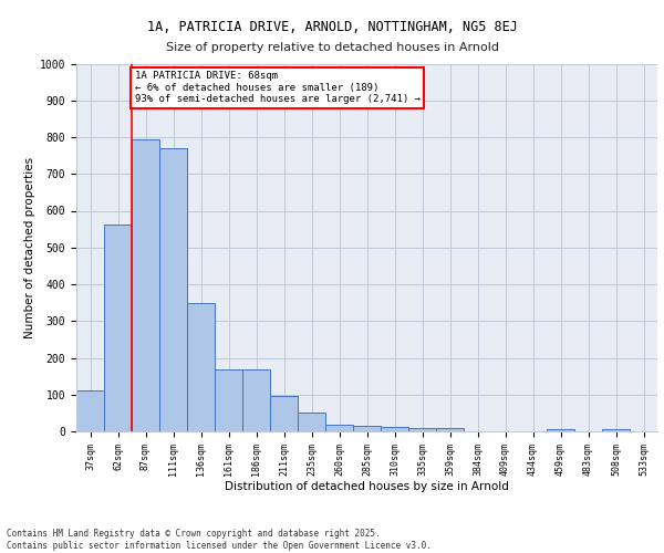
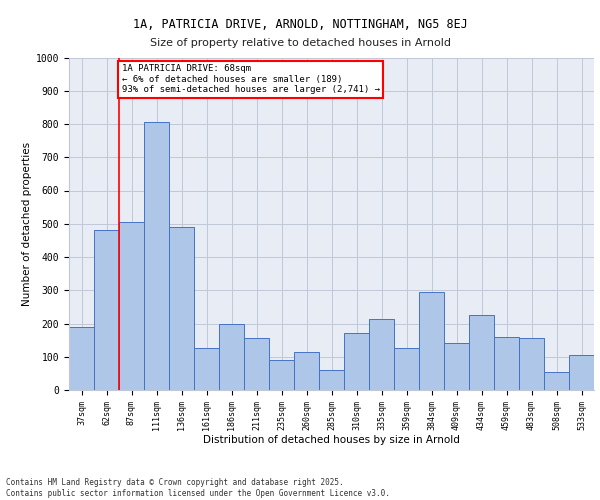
37sqm: 112 -> 190
62sqm: 563 -> 480
87sqm: 793 -> 505
111sqm: 770 -> 805
136sqm: 350 -> 490
161sqm: 168 -> 125
186sqm: 168 -> 200
211sqm: 97 -> 155
235sqm: 52 -> 90
260sqm: 18 -> 115
285sqm: 14 -> 60
310sqm: 12 -> 170
335sqm: 10 -> 215
359sqm: 10 -> 125
384sqm: 1 -> 295
409sqm: 1 -> 140
434sqm: 1 -> 225
459sqm: 5 -> 160
483sqm: 1 -> 155
508sqm: 5 -> 55
533sqm: 1 -> 105
